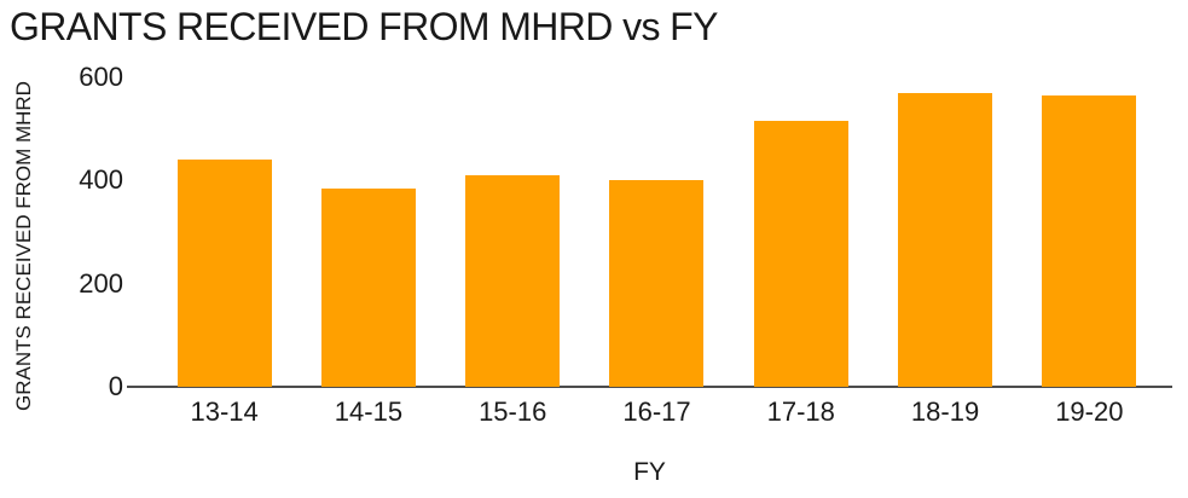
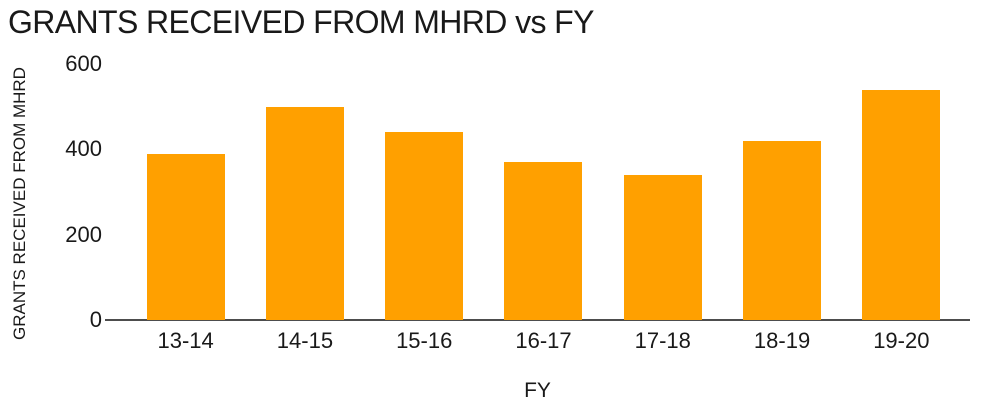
13-14: 440 -> 390
14-15: 380 -> 500
15-16: 410 -> 440
16-17: 400 -> 370
17-18: 520 -> 340
18-19: 570 -> 420
19-20: 560 -> 540
